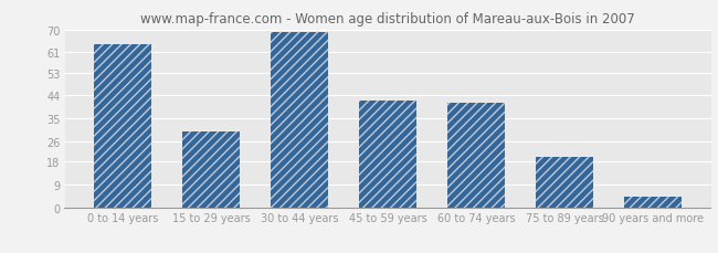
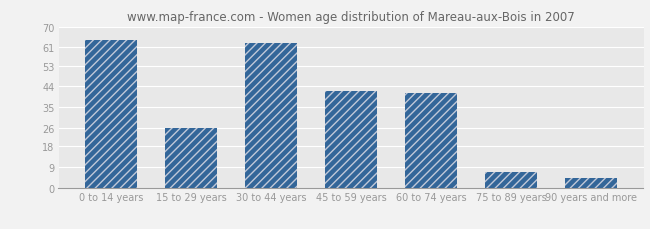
15 to 29 years: 30 -> 26
30 to 44 years: 69 -> 63
75 to 89 years: 20 -> 7
